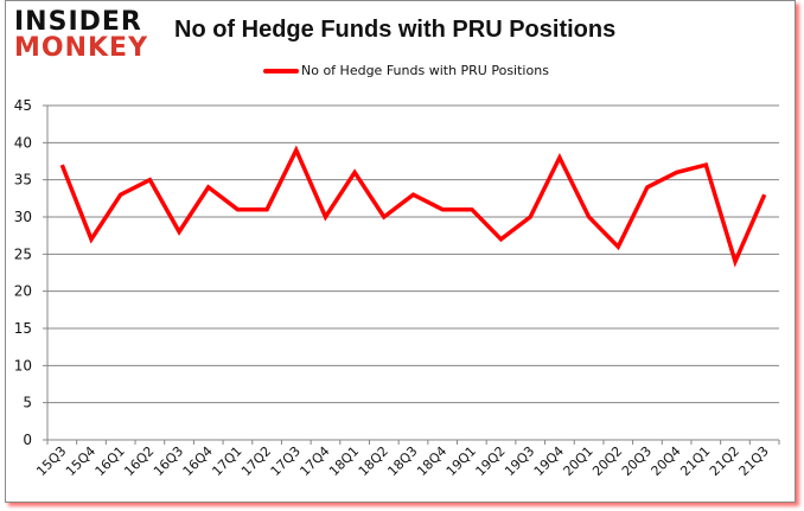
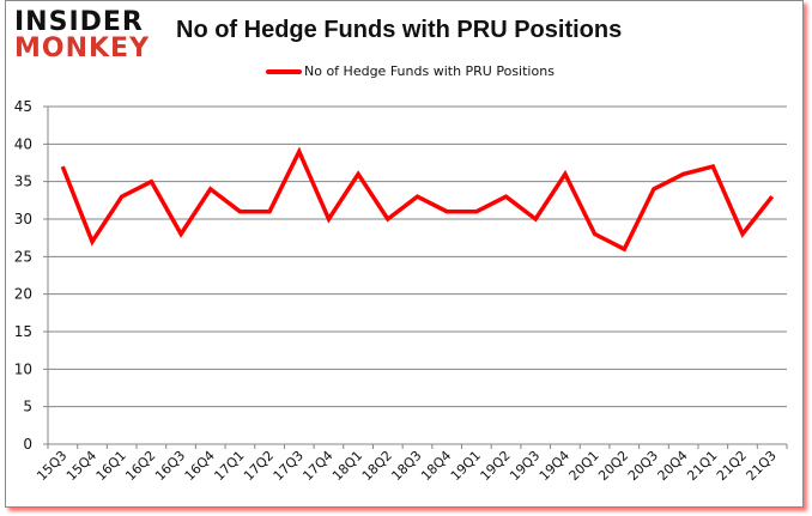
19Q2: 27 -> 33
19Q4: 38 -> 36
20Q1: 30 -> 28
21Q2: 24 -> 28
